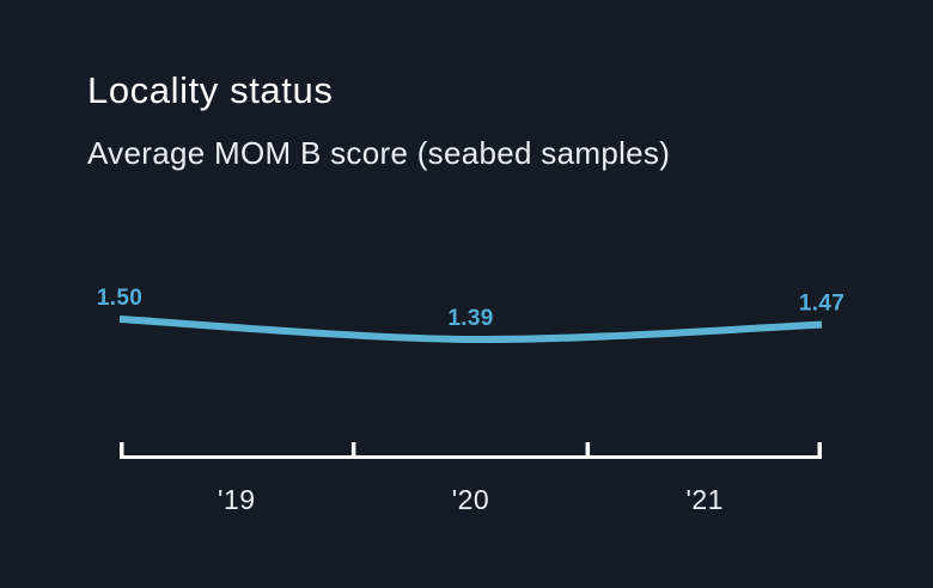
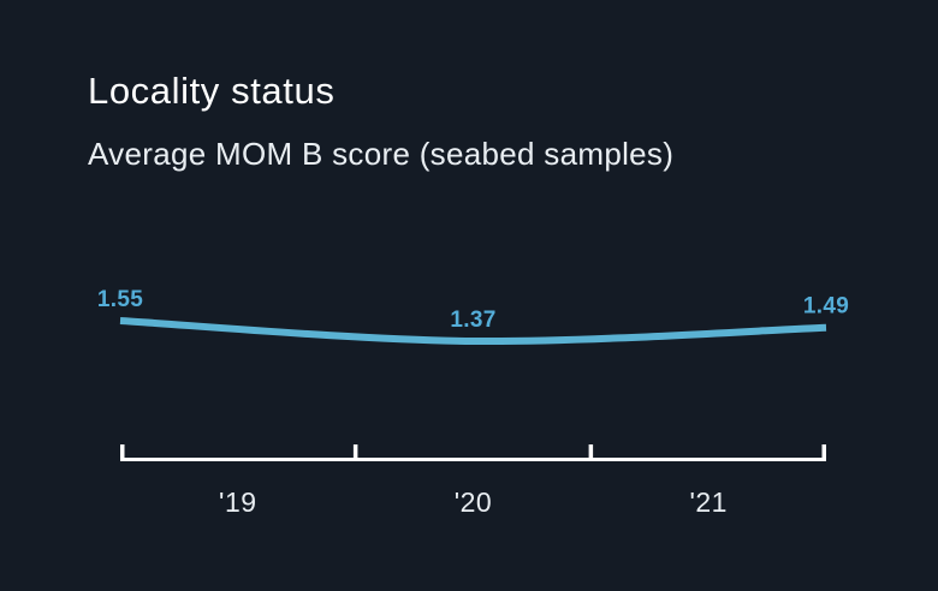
'19: 1.50 -> 1.55
'20: 1.39 -> 1.37
'21: 1.47 -> 1.49
